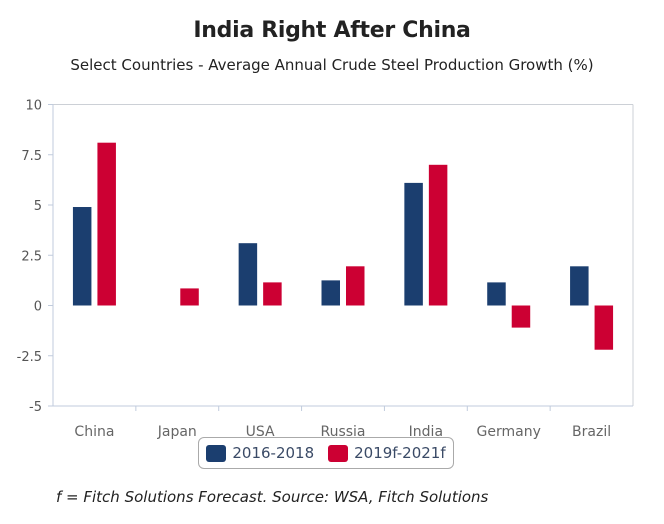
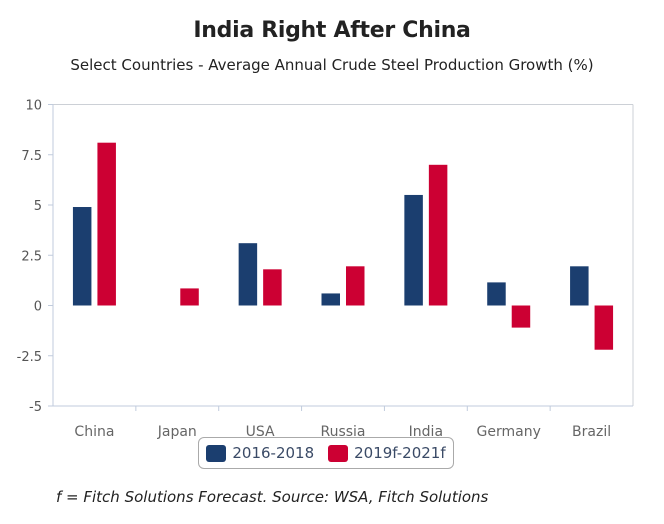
2019f-2021f/USA: 1.1 -> 1.8
2016-2018/Russia: 1.2 -> 0.6
2016-2018/India: 6.1 -> 5.5
